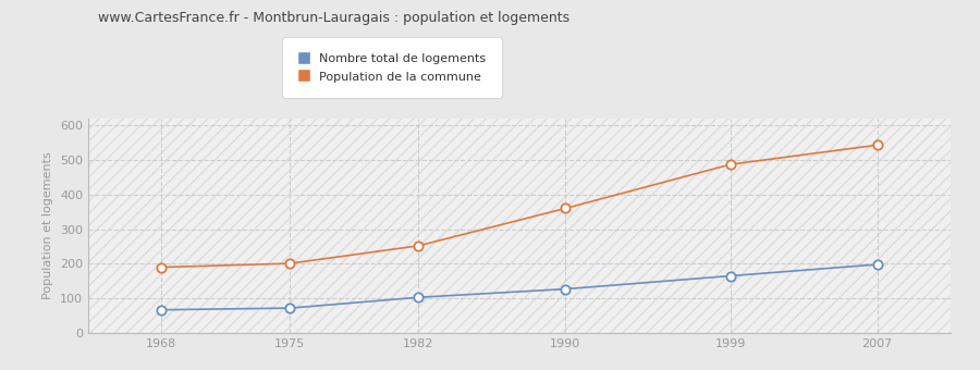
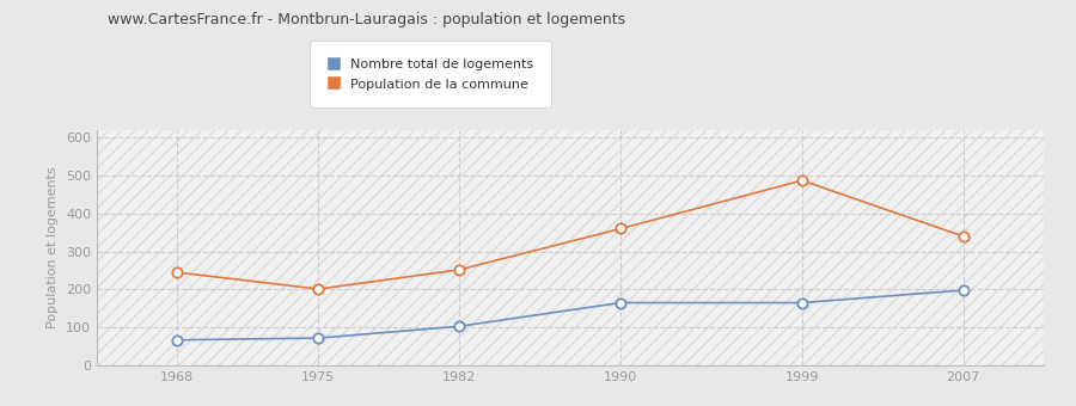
Population de la commune/1968: 190 -> 245
Nombre total de logements/1990: 127 -> 165
Population de la commune/2007: 543 -> 340
